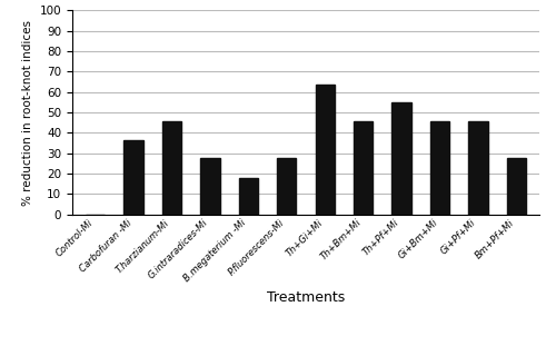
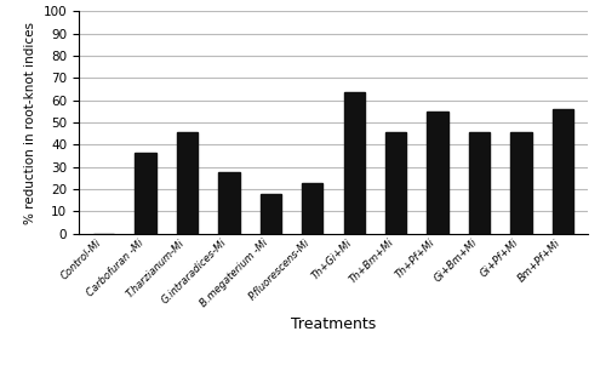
P.fluorescens-Mi: 28 -> 23
Bm+Pf+Mi: 28 -> 56
